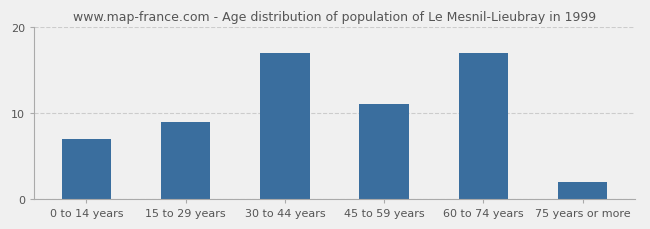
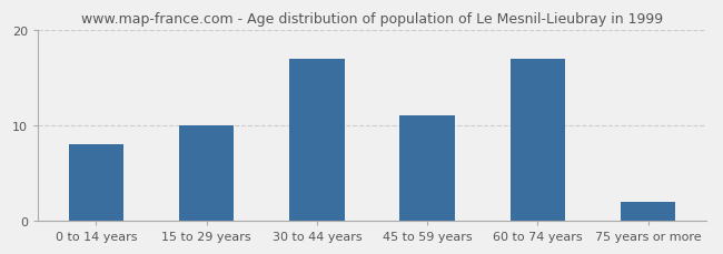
0 to 14 years: 7 -> 8
15 to 29 years: 9 -> 10
